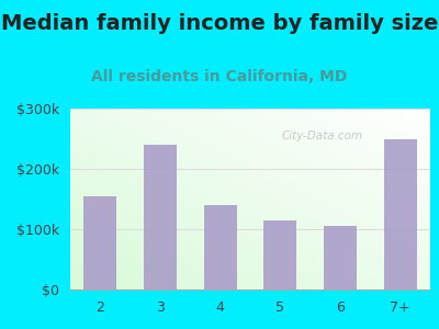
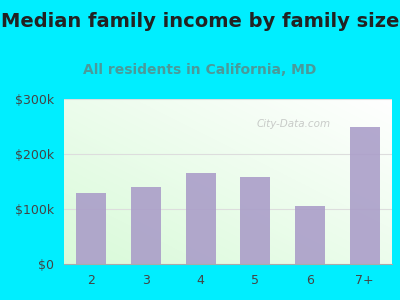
2: $154k -> $130k
3: $240k -> $140k
4: $140k -> $165k
5: $114k -> $158k
